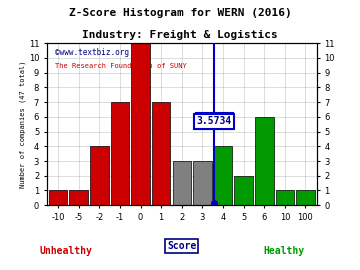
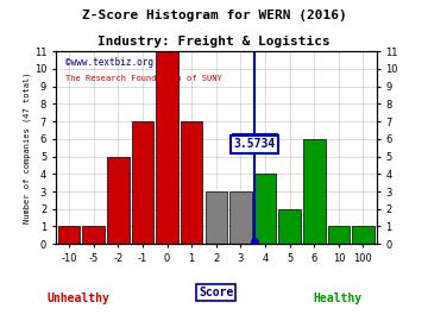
-2: 4 -> 5
